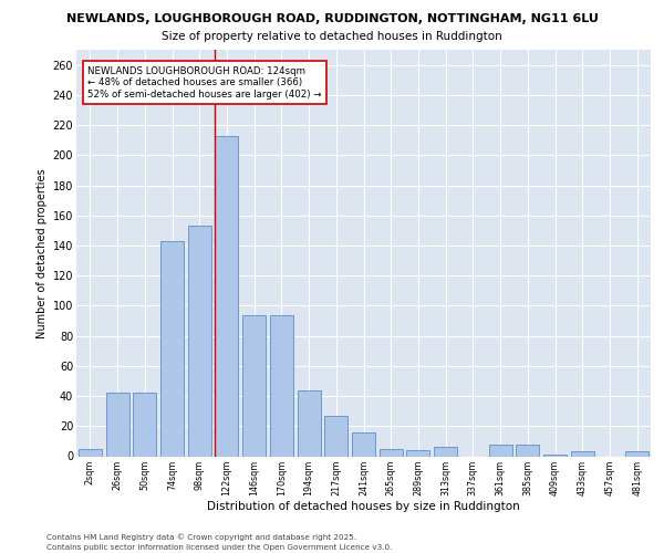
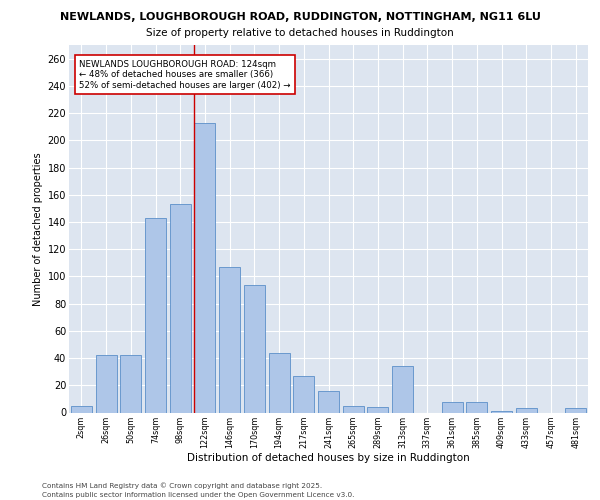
146sqm: 94 -> 107
313sqm: 6 -> 34
